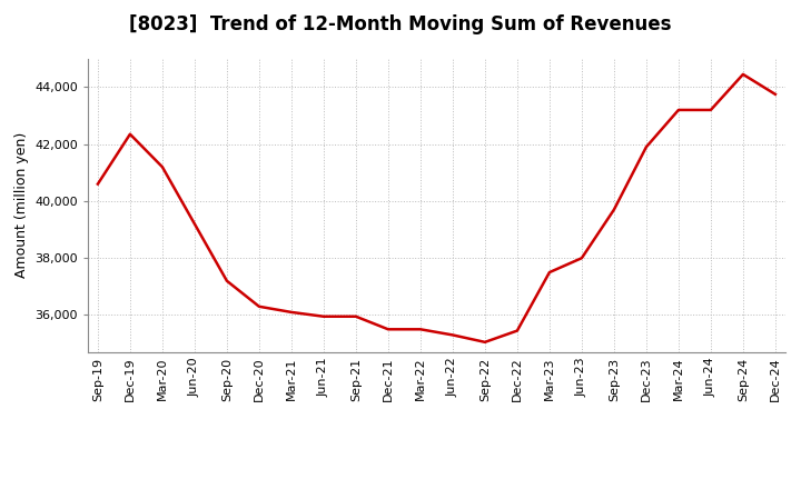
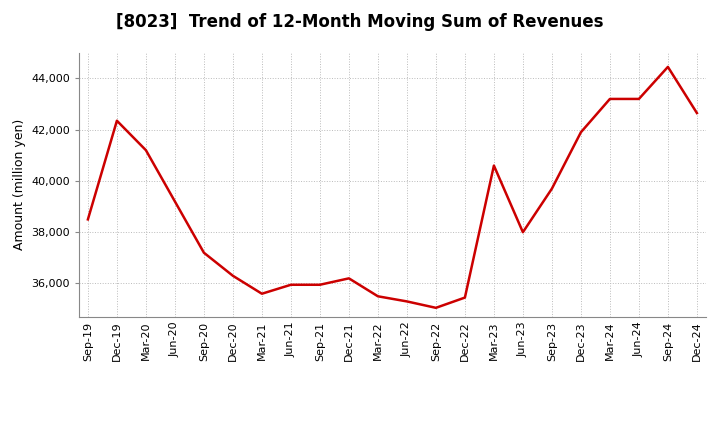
Sep-19: 40,600 -> 38,500
Mar-21: 36,100 -> 35,600
Dec-21: 35,500 -> 36,200
Mar-23: 37,500 -> 40,600
Dec-24: 43,750 -> 42,650
